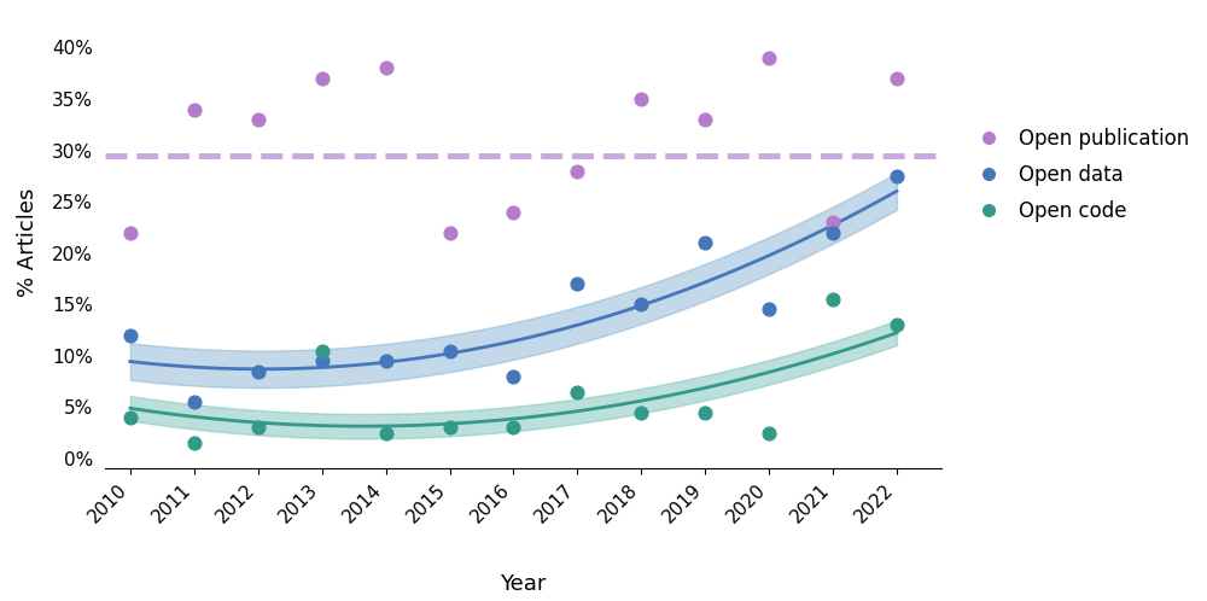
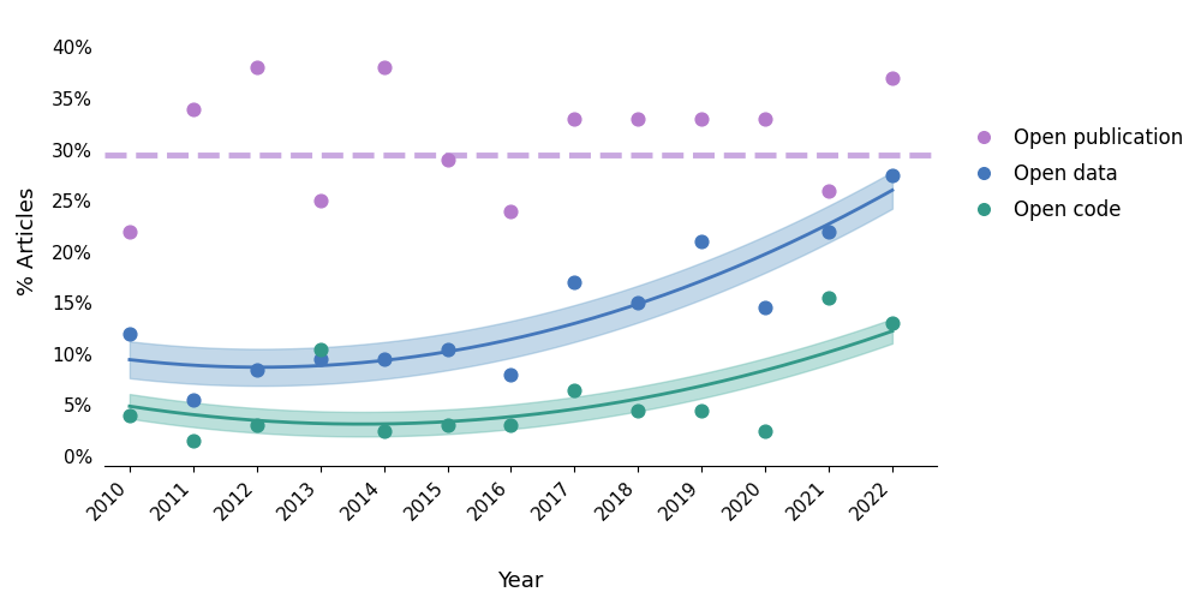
Open publication/2012: 33% -> 38%
Open publication/2013: 37% -> 25%
Open publication/2015: 22% -> 29%
Open publication/2017: 28% -> 33%
Open publication/2018: 35% -> 33%
Open publication/2020: 39% -> 33%
Open publication/2021: 23% -> 26%
